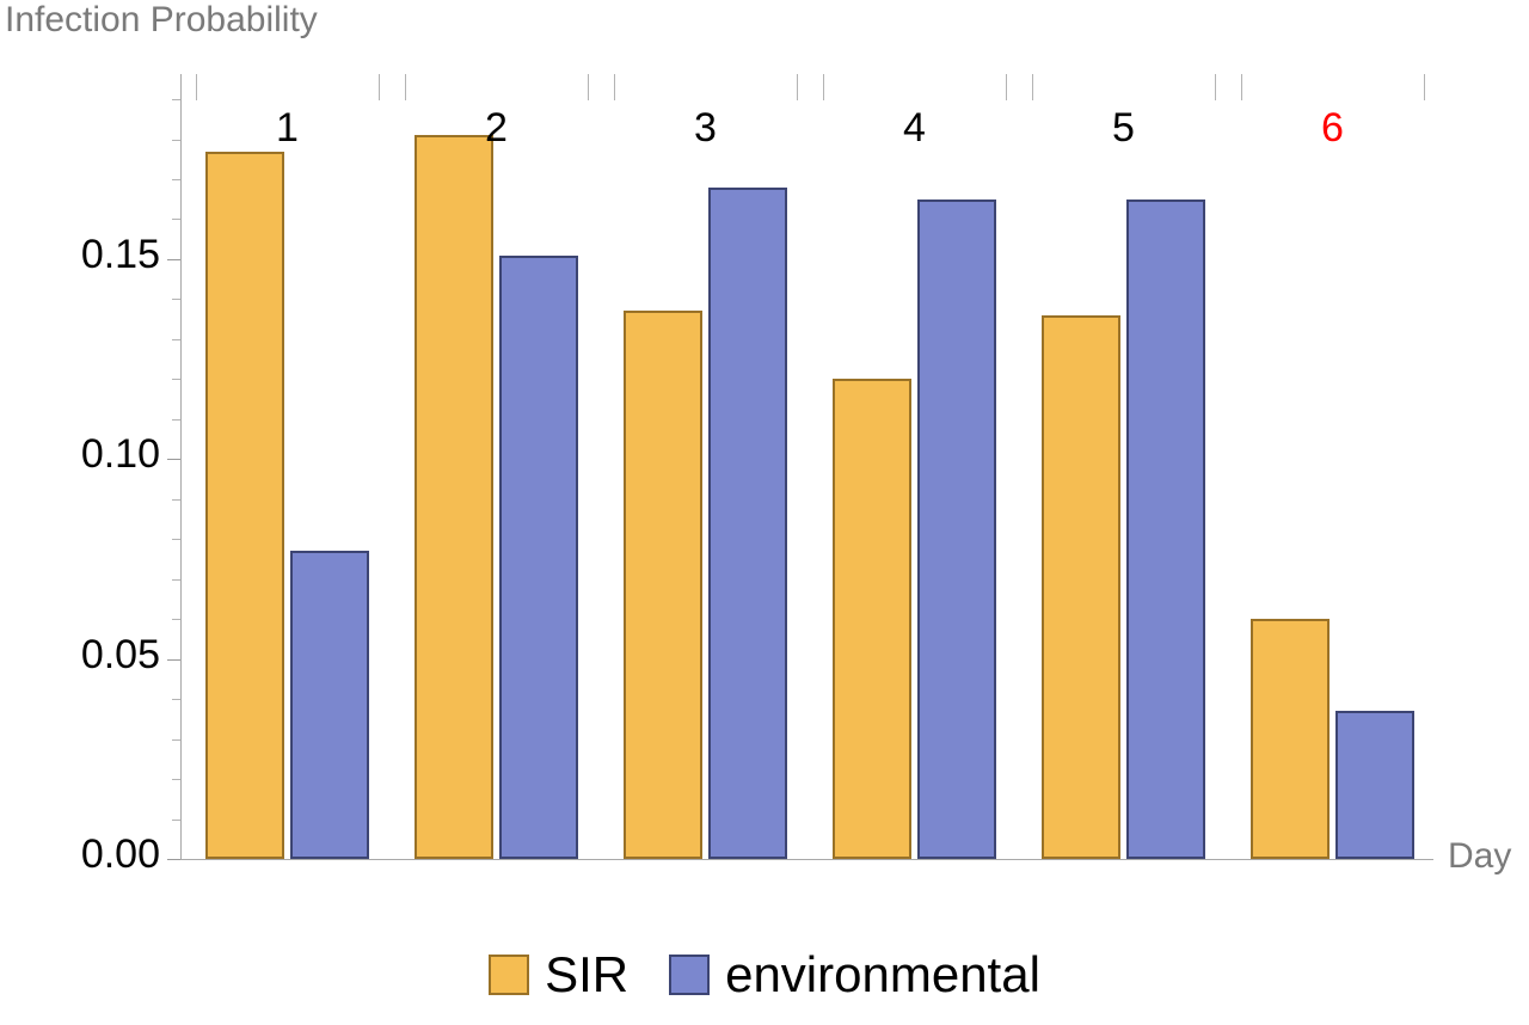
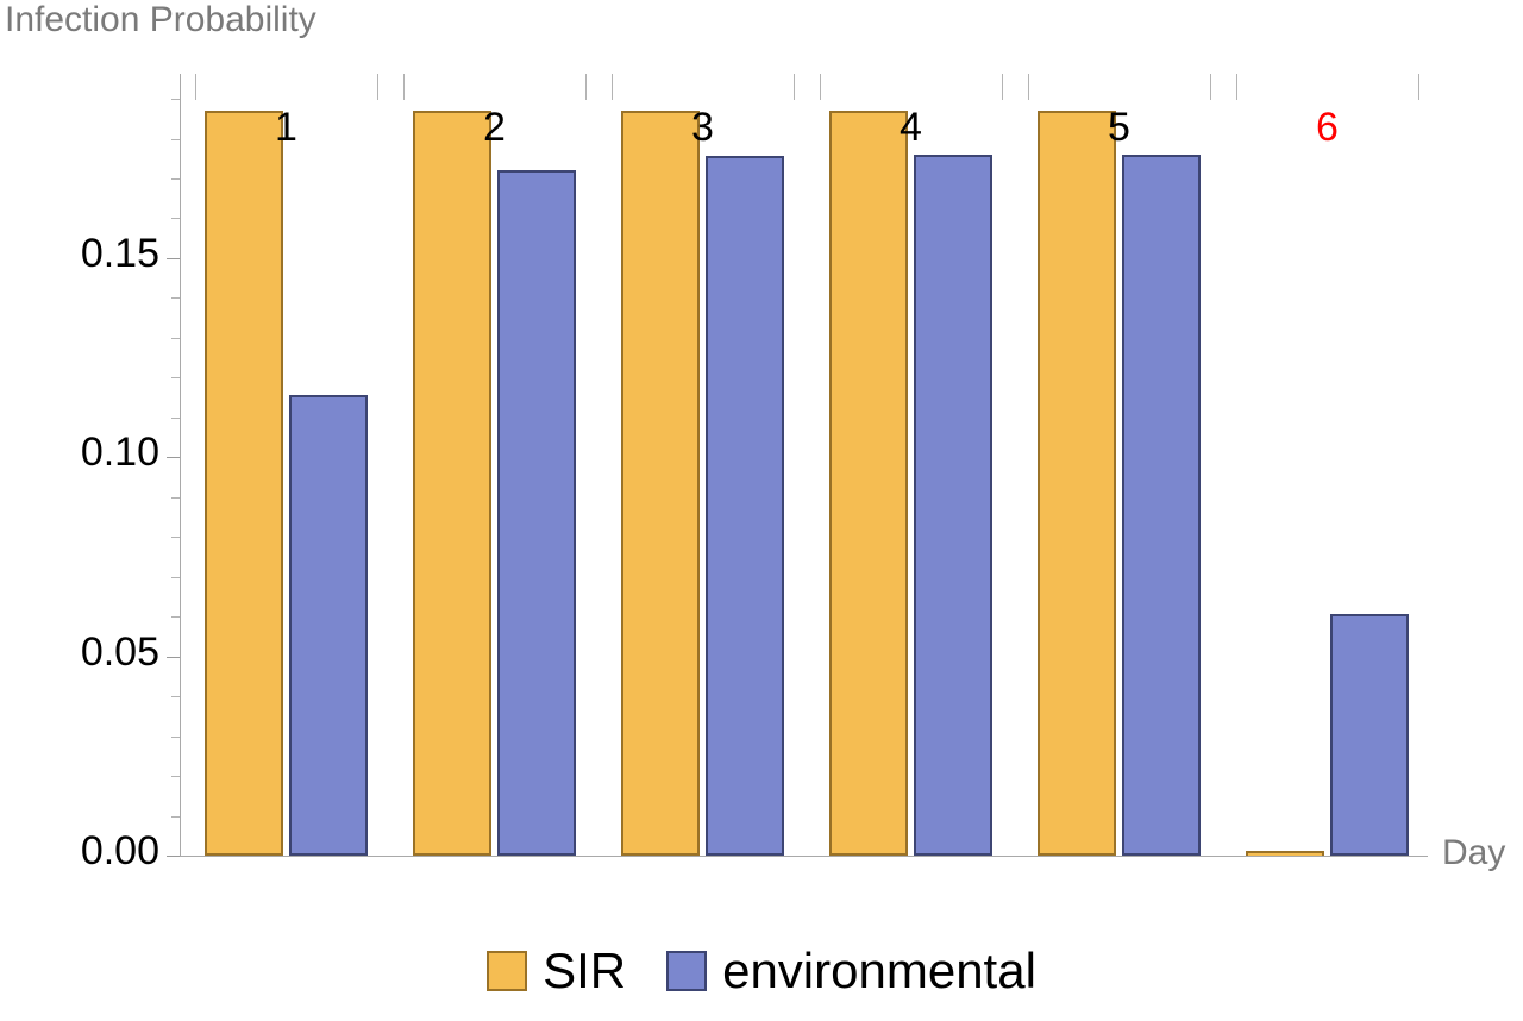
SIR/1: 0.177 -> 0.187
environmental/1: 0.077 -> 0.116
SIR/2: 0.181 -> 0.187
environmental/2: 0.151 -> 0.172
SIR/3: 0.137 -> 0.187
environmental/3: 0.168 -> 0.176
SIR/4: 0.120 -> 0.187
environmental/4: 0.165 -> 0.176
SIR/5: 0.136 -> 0.187
environmental/5: 0.165 -> 0.176
SIR/6: 0.060 -> 0.001
environmental/6: 0.037 -> 0.061
